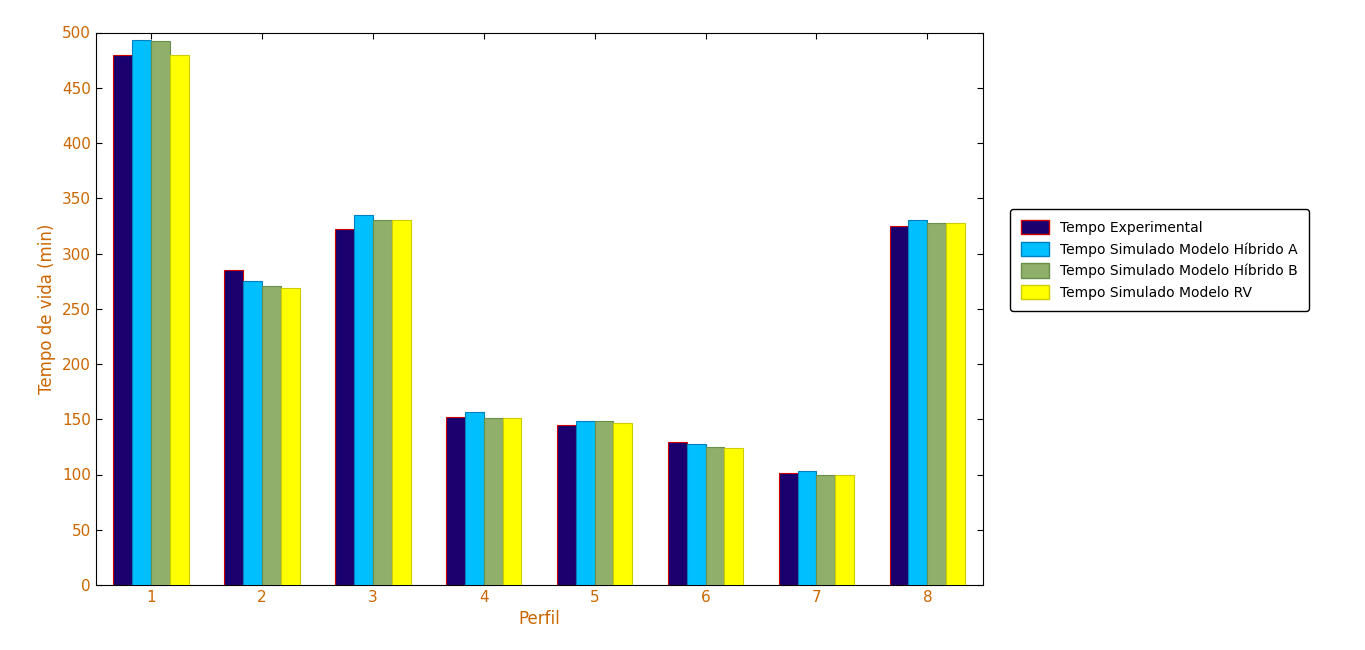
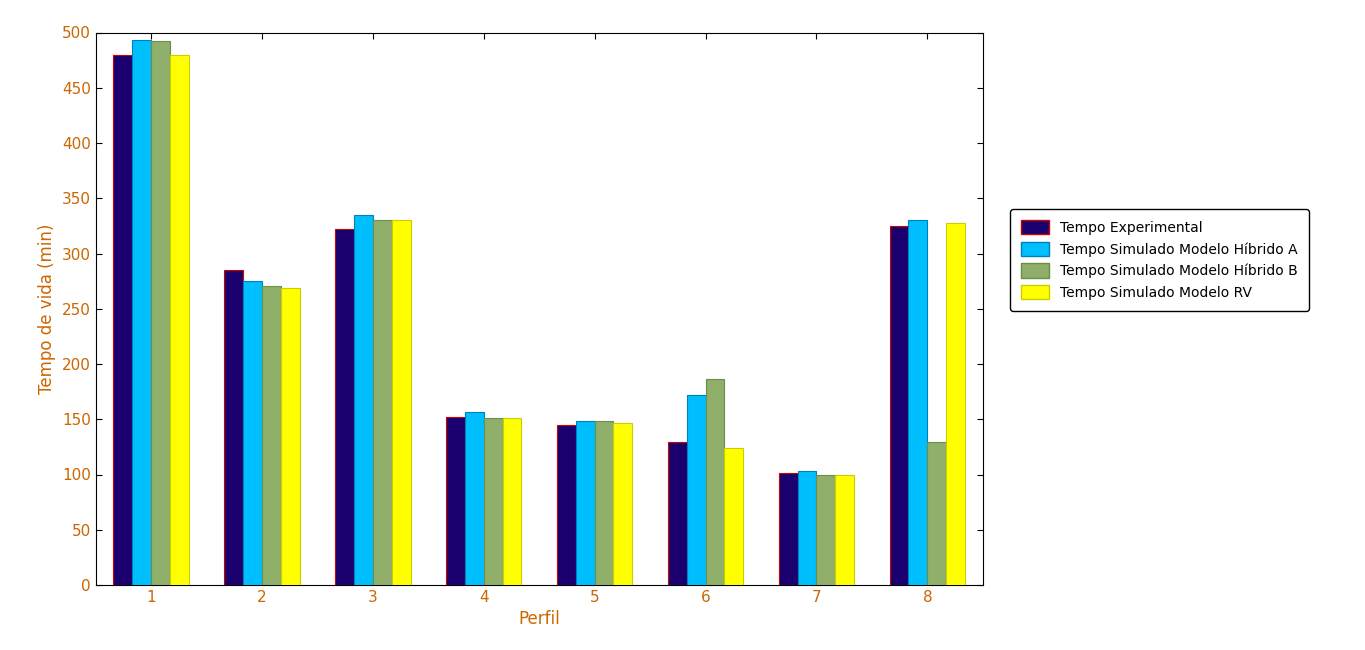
Tempo Simulado Modelo Híbrido A/6: 128 -> 172
Tempo Simulado Modelo Híbrido B/6: 125 -> 186
Tempo Simulado Modelo Híbrido B/8: 328 -> 129
